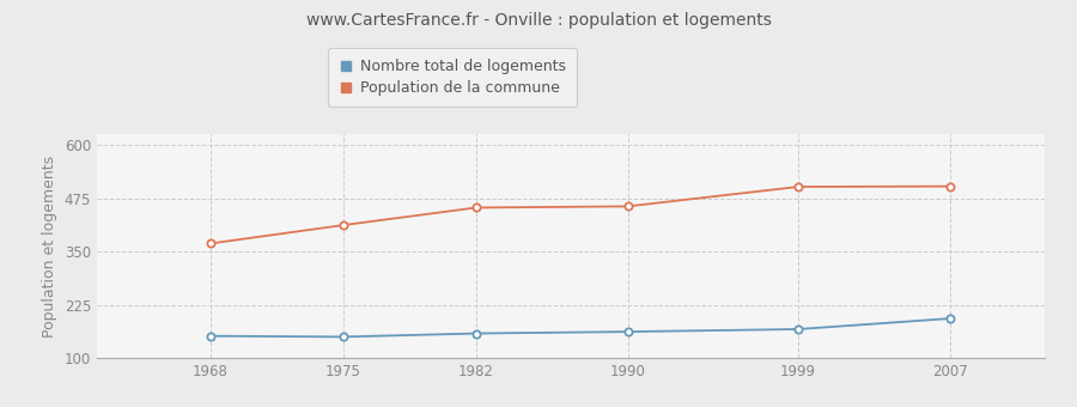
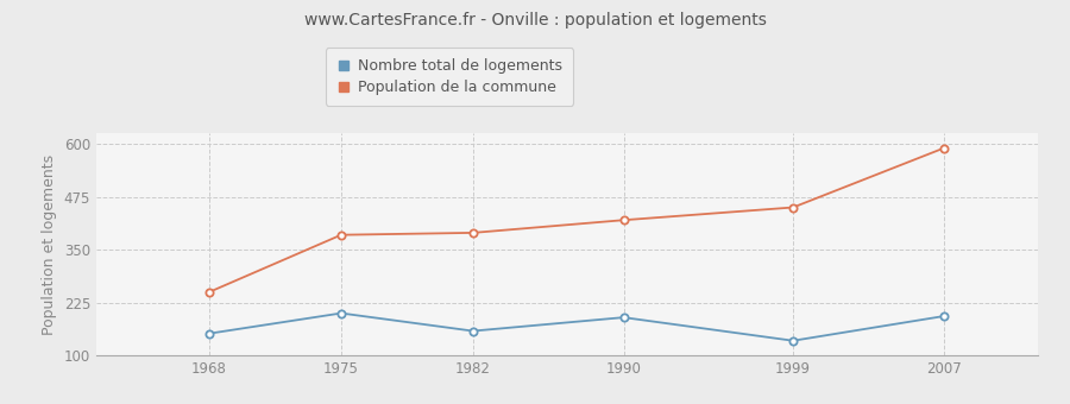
Population de la commune/1968: 369 -> 250
Nombre total de logements/1975: 150 -> 200
Population de la commune/1975: 412 -> 385
Population de la commune/1982: 453 -> 390
Nombre total de logements/1990: 162 -> 190
Population de la commune/1990: 456 -> 420
Nombre total de logements/1999: 168 -> 135
Population de la commune/1999: 502 -> 450
Population de la commune/2007: 503 -> 590
